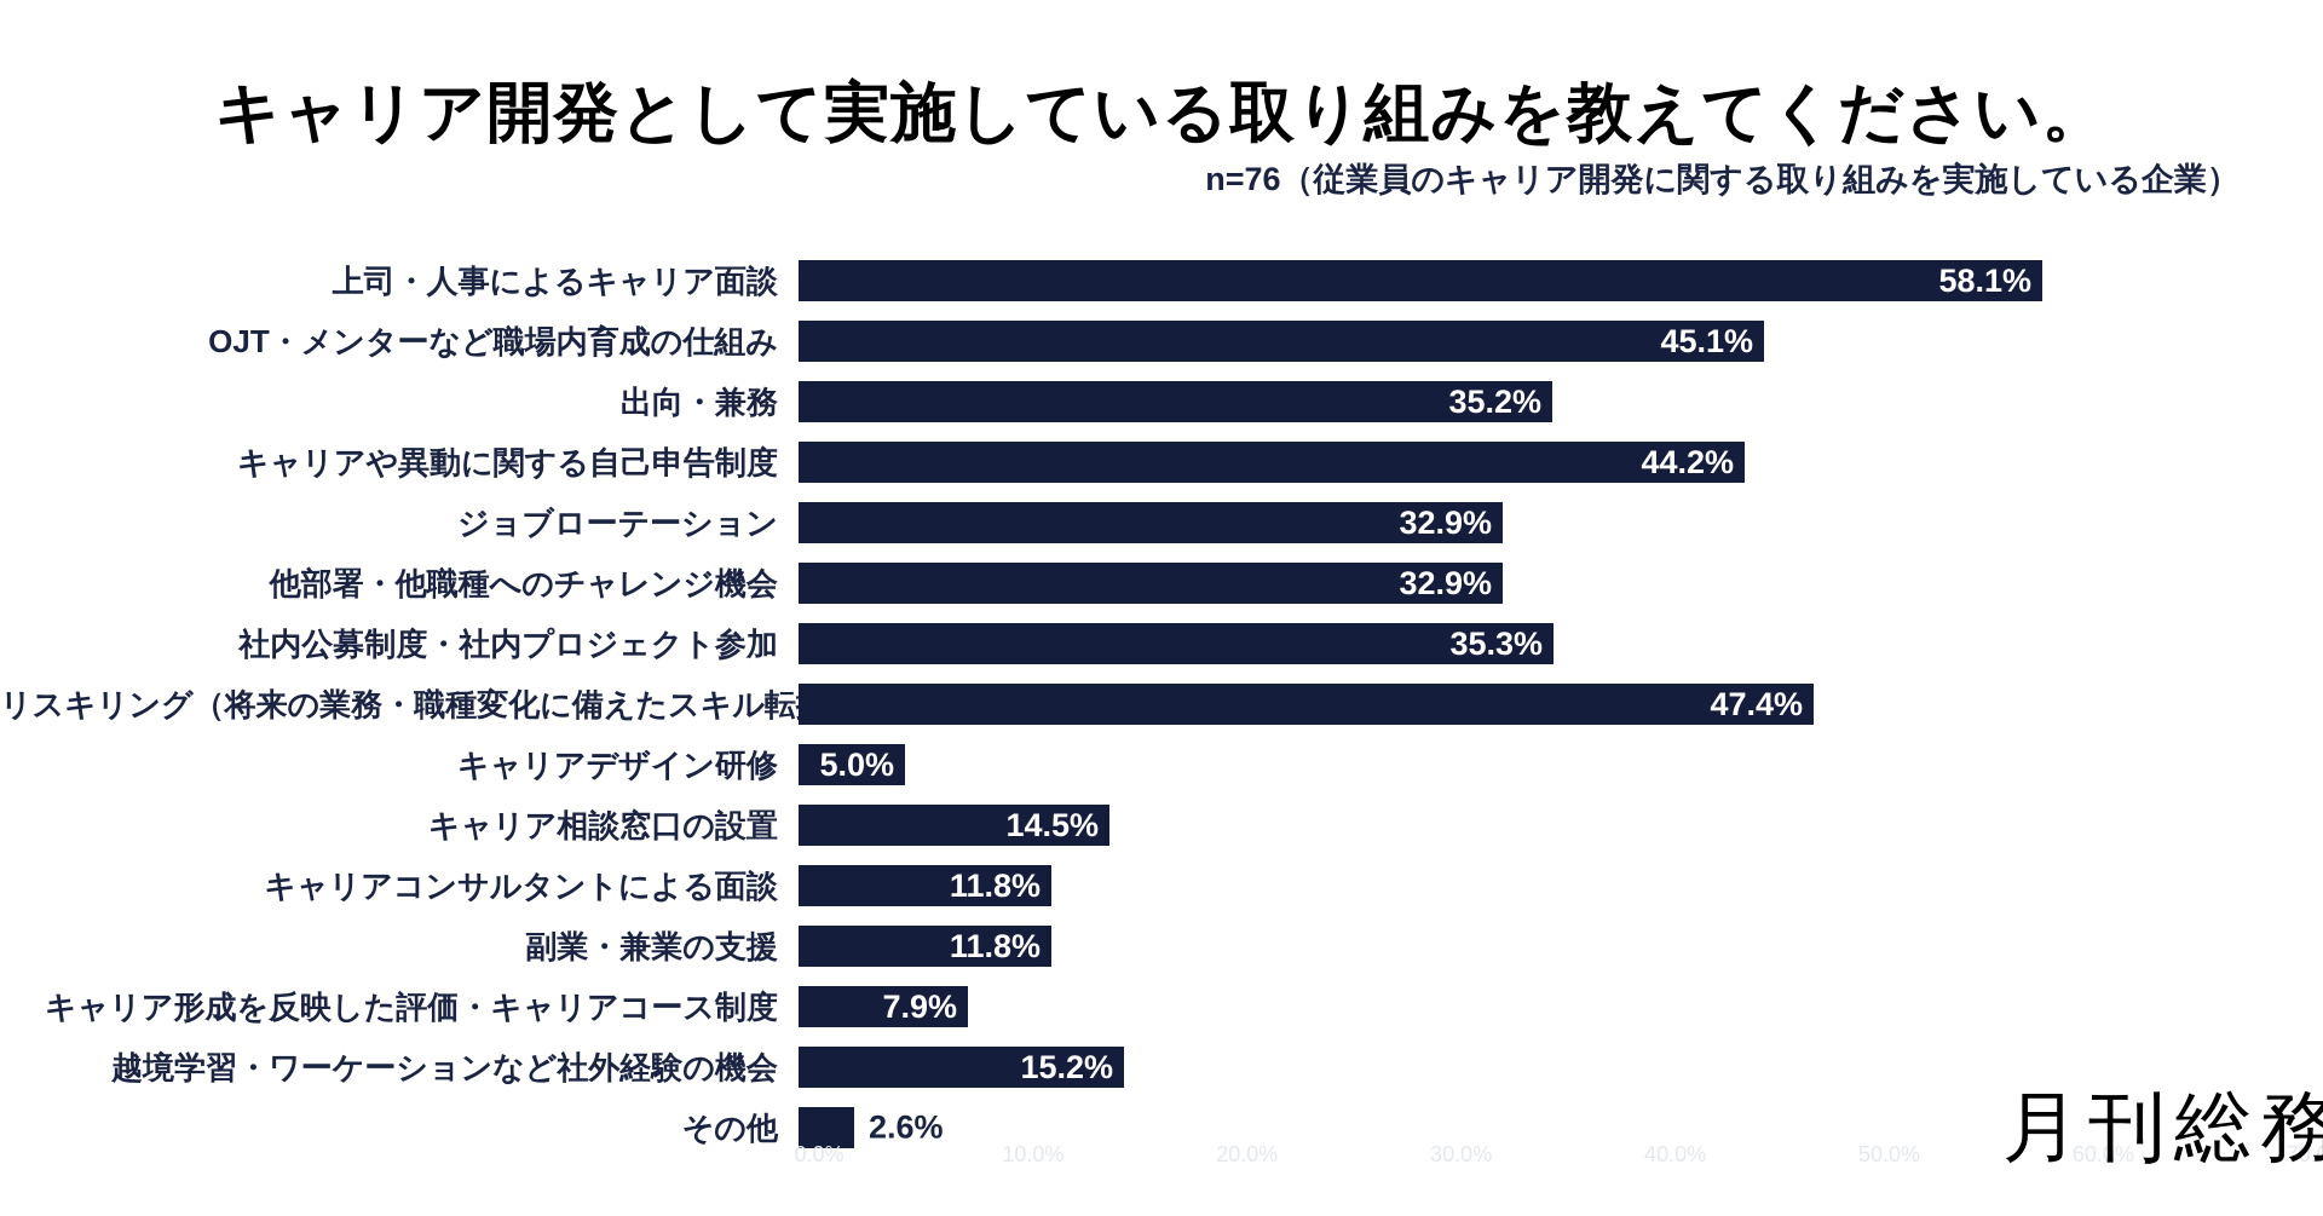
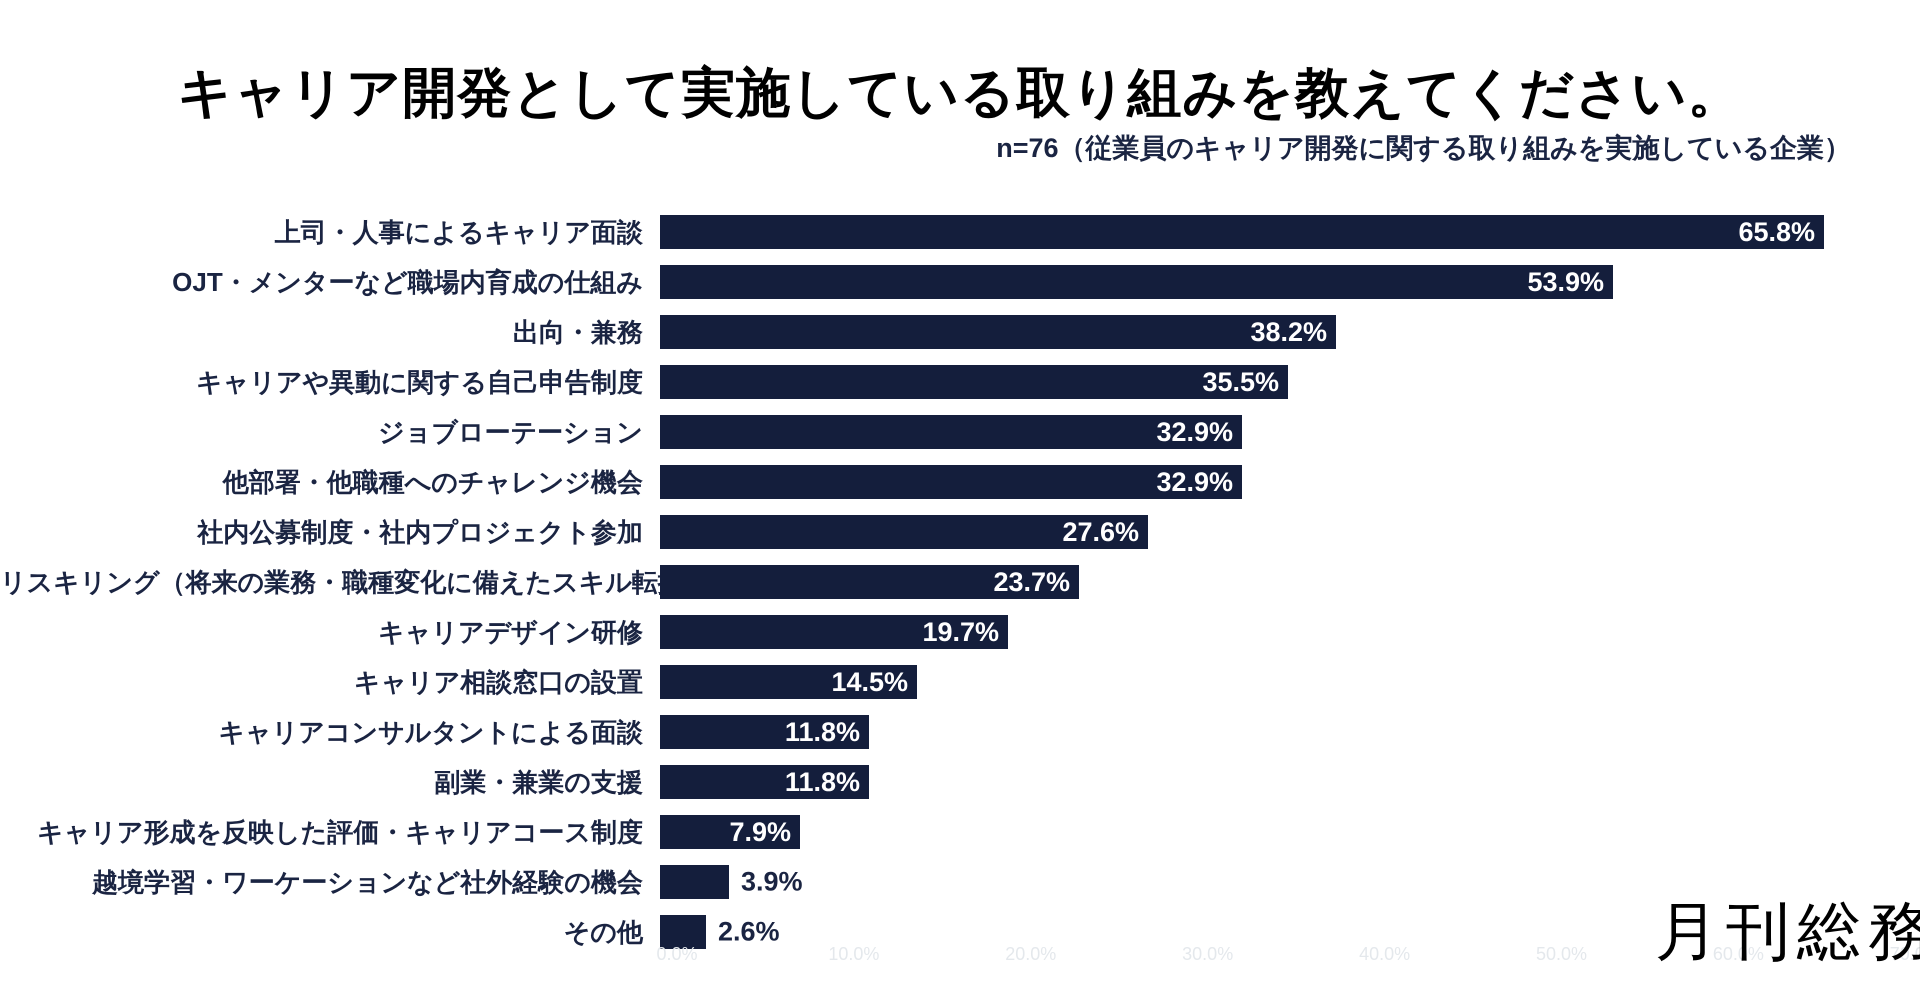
上司・人事によるキャリア面談: 58.1% -> 65.8%
OJT・メンターなど職場内育成の仕組み: 45.1% -> 53.9%
出向・兼務: 35.2% -> 38.2%
キャリアや異動に関する自己申告制度: 44.2% -> 35.5%
社内公募制度・社内プロジェクト参加: 35.3% -> 27.6%
リスキリング（将来の業務・職種変化に備えたスキル転換）: 47.4% -> 23.7%
キャリアデザイン研修: 5.0% -> 19.7%
越境学習・ワーケーションなど社外経験の機会: 15.2% -> 3.9%
